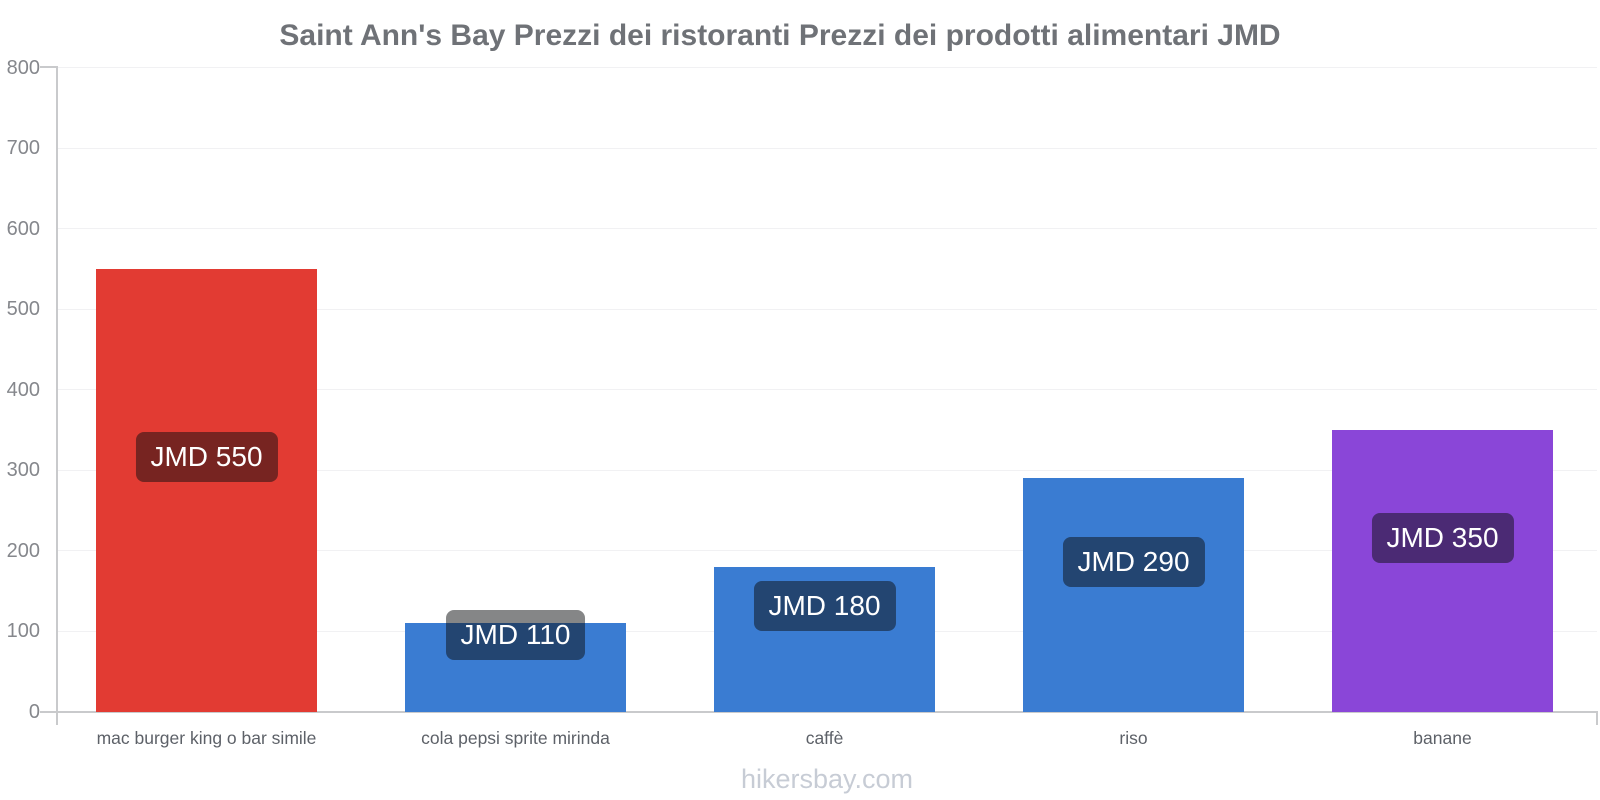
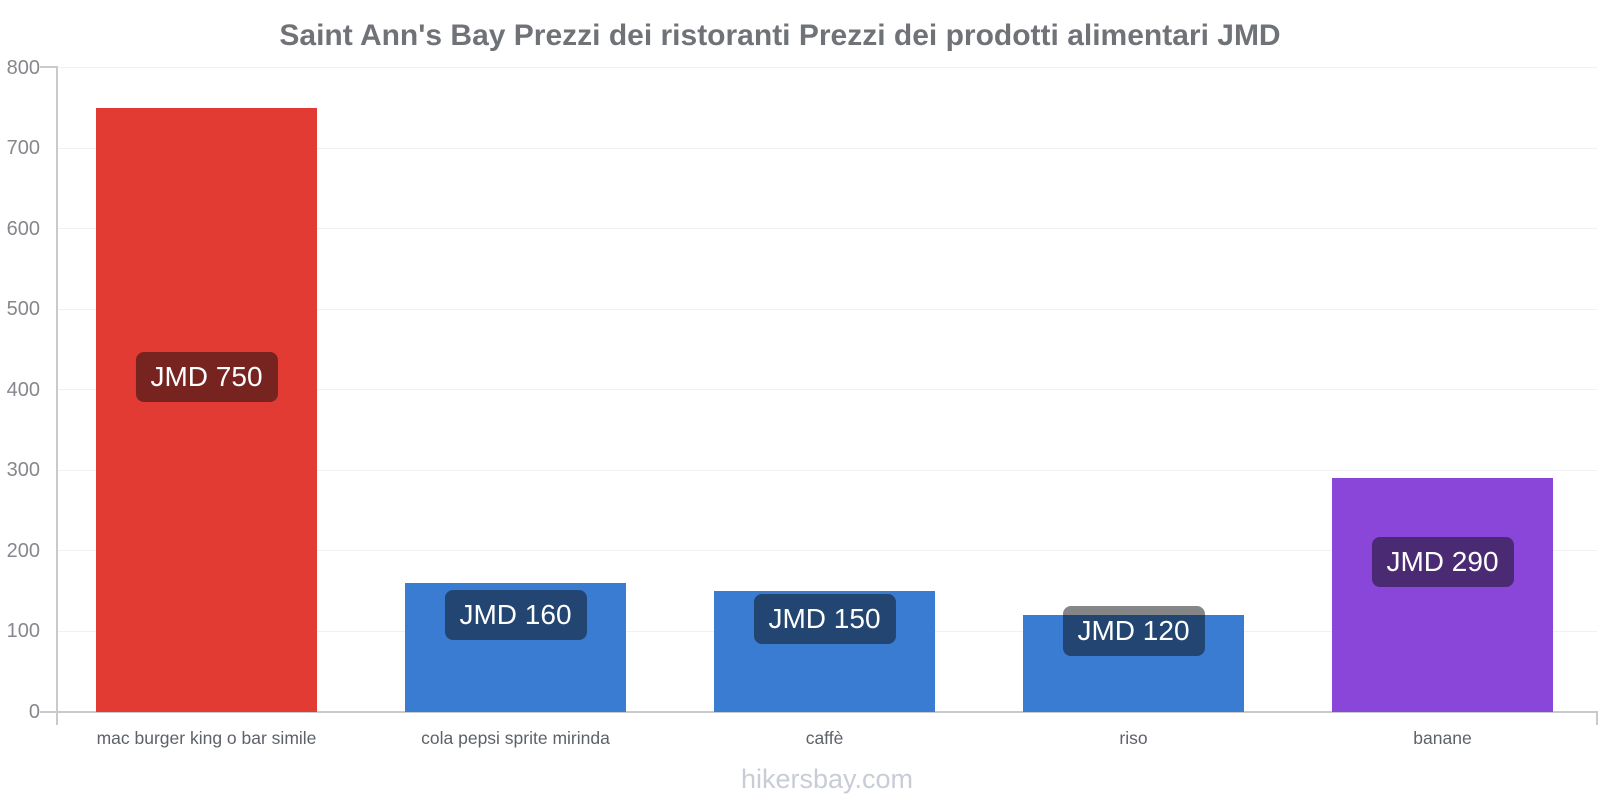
mac burger king o bar simile: 550 -> 750
cola pepsi sprite mirinda: 110 -> 160
caffè: 180 -> 150
riso: 290 -> 120
banane: 350 -> 290
